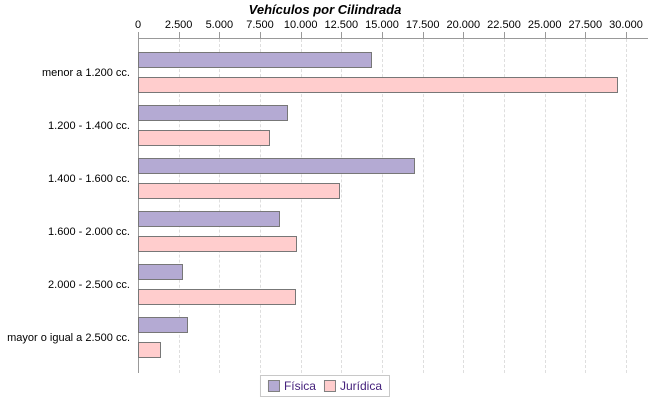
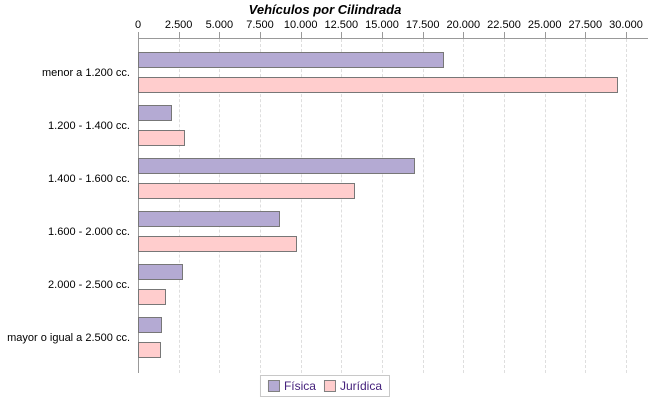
Física/menor a 1.200 cc.: 14400 -> 18800
Física/1.200 - 1.400 cc.: 9200 -> 2100
Jurídica/1.200 - 1.400 cc.: 8100 -> 2900
Jurídica/1.400 - 1.600 cc.: 12400 -> 13400
Jurídica/2.000 - 2.500 cc.: 9700 -> 1700
Física/mayor o igual a 2.500 cc.: 3100 -> 1500
